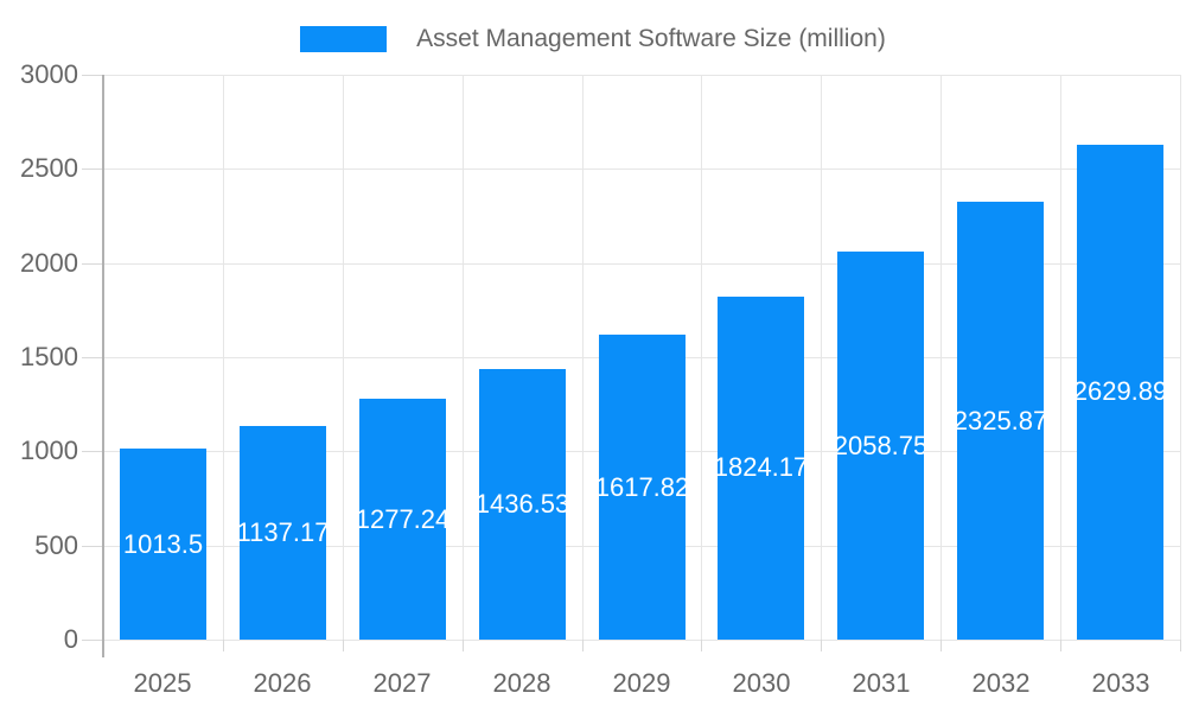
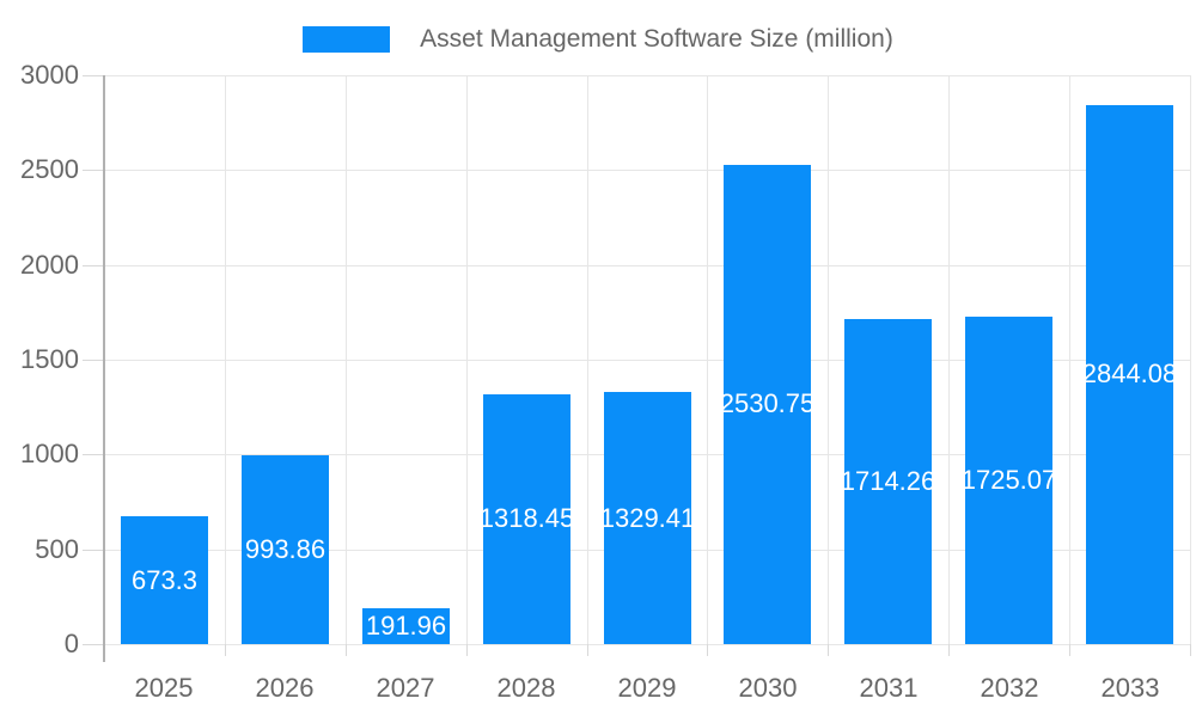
2025: 1013.5 -> 673.3
2026: 1137.17 -> 993.86
2027: 1277.24 -> 191.96
2028: 1436.53 -> 1318.45
2029: 1617.82 -> 1329.41
2030: 1824.17 -> 2530.75
2031: 2058.75 -> 1714.26
2032: 2325.87 -> 1725.07
2033: 2629.89 -> 2844.08
